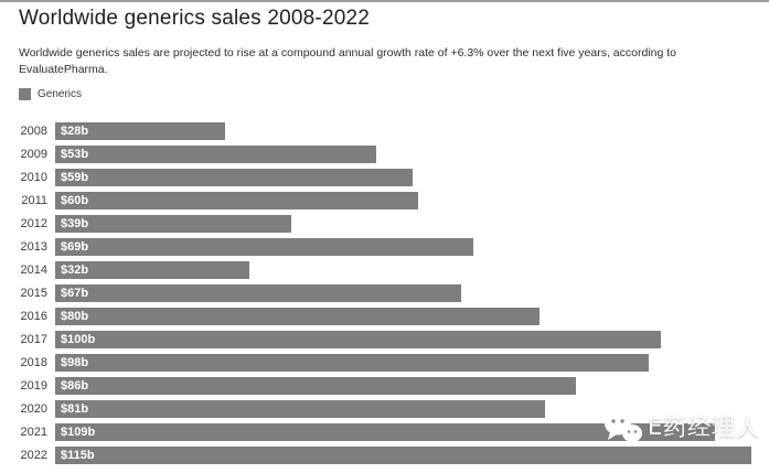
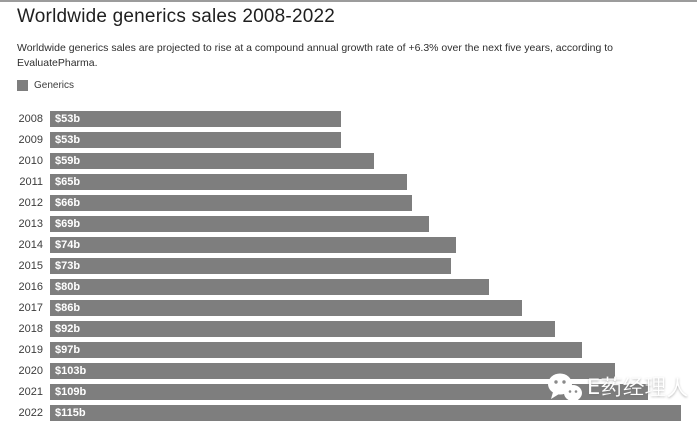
2008: $28b -> $53b
2011: $60b -> $65b
2012: $39b -> $66b
2014: $32b -> $74b
2015: $67b -> $73b
2017: $100b -> $86b
2018: $98b -> $92b
2019: $86b -> $97b
2020: $81b -> $103b
